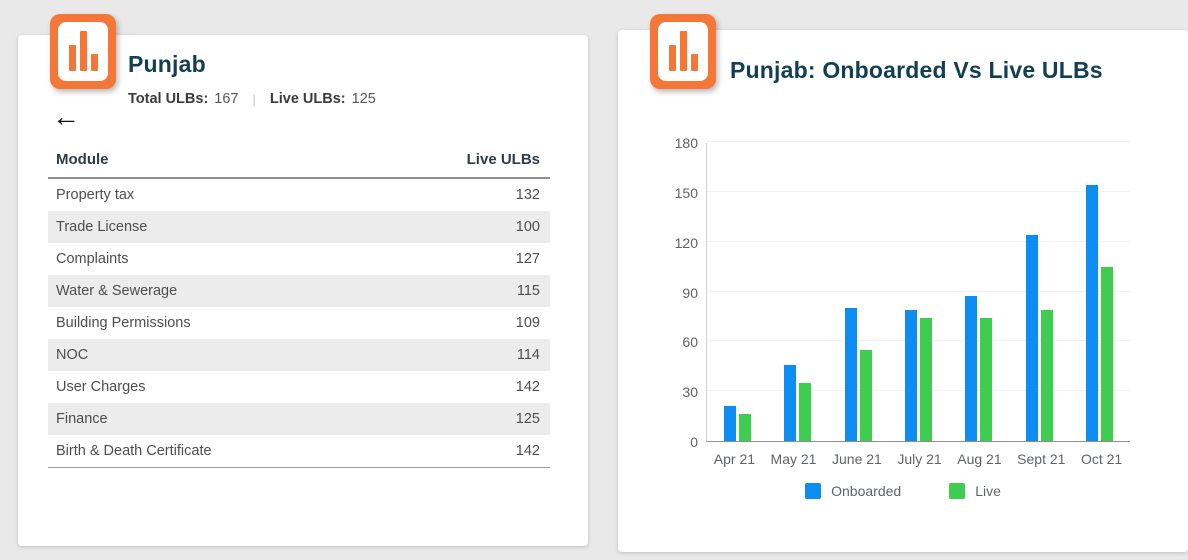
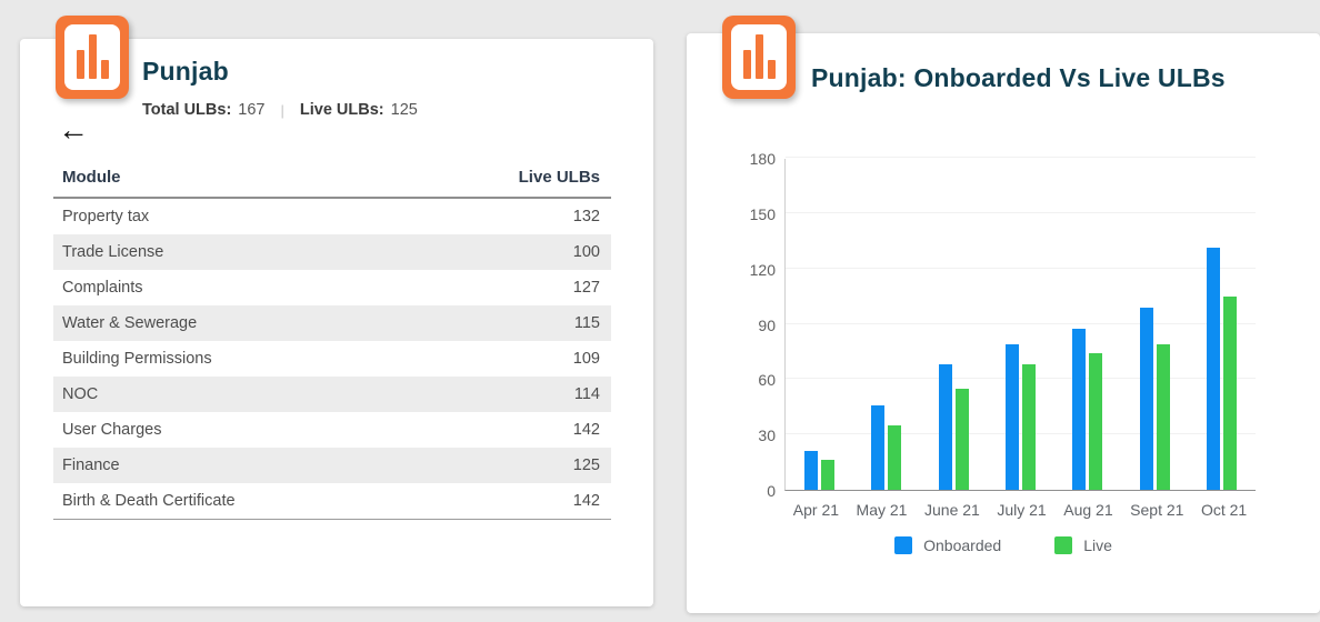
Onboarded/June 21: 80 -> 68
Live/July 21: 74 -> 68
Onboarded/Sept 21: 124 -> 99
Onboarded/Oct 21: 154 -> 131
